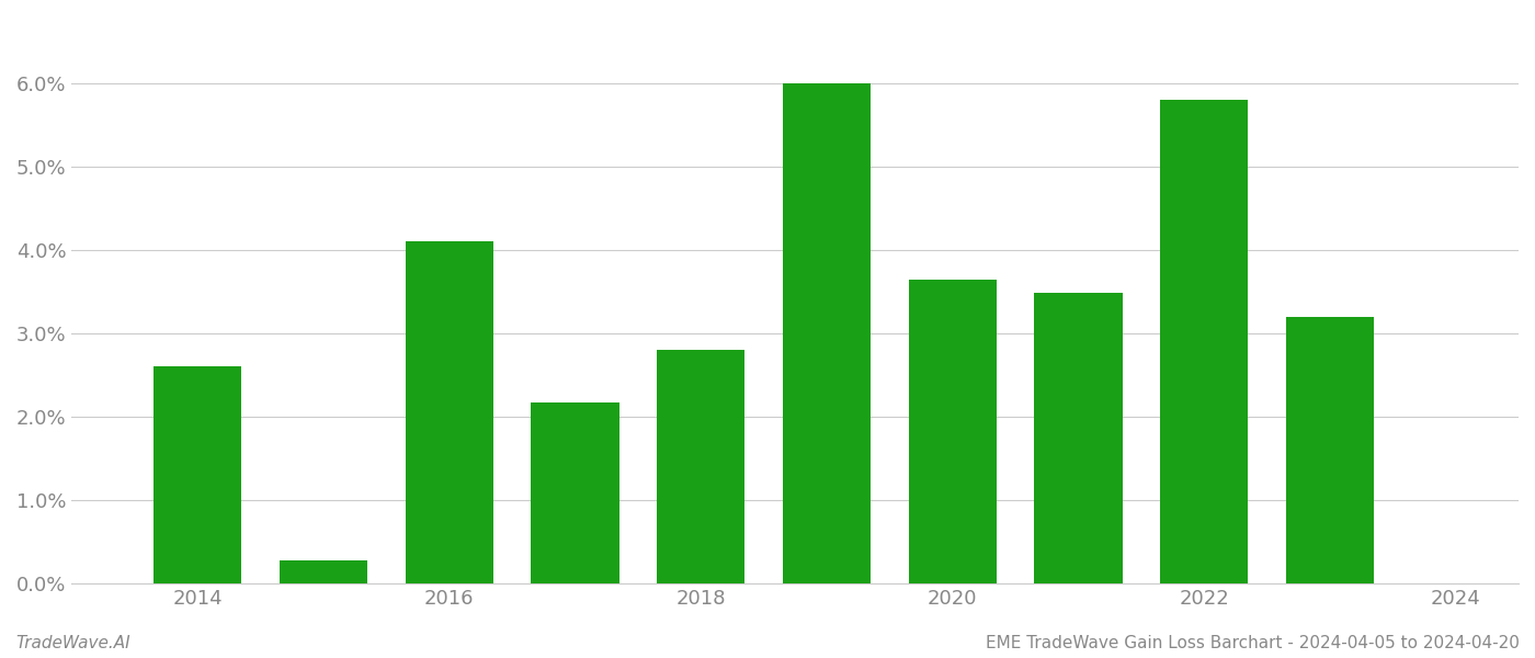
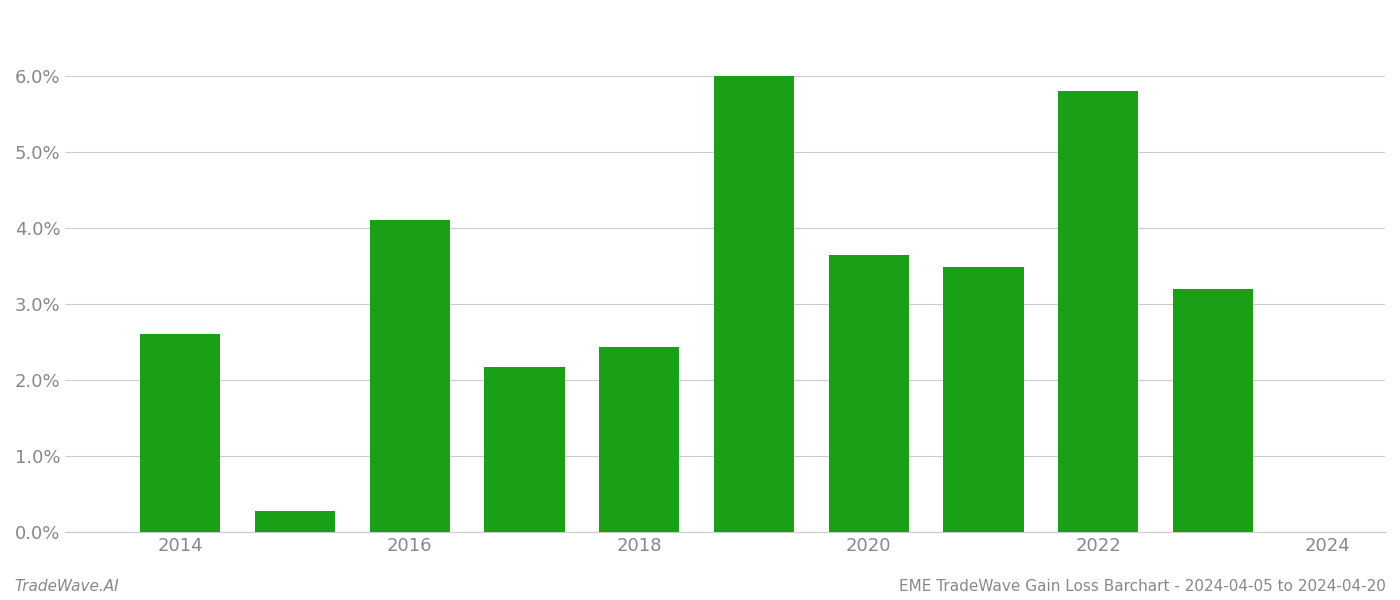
2018: 2.80% -> 2.44%
